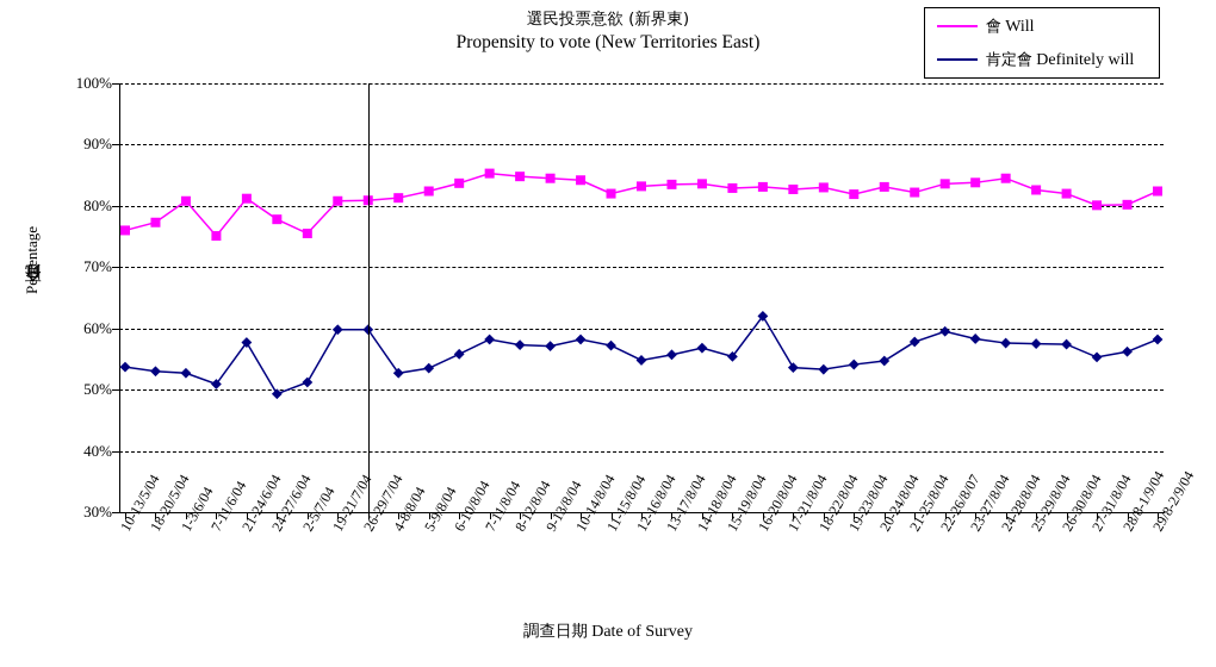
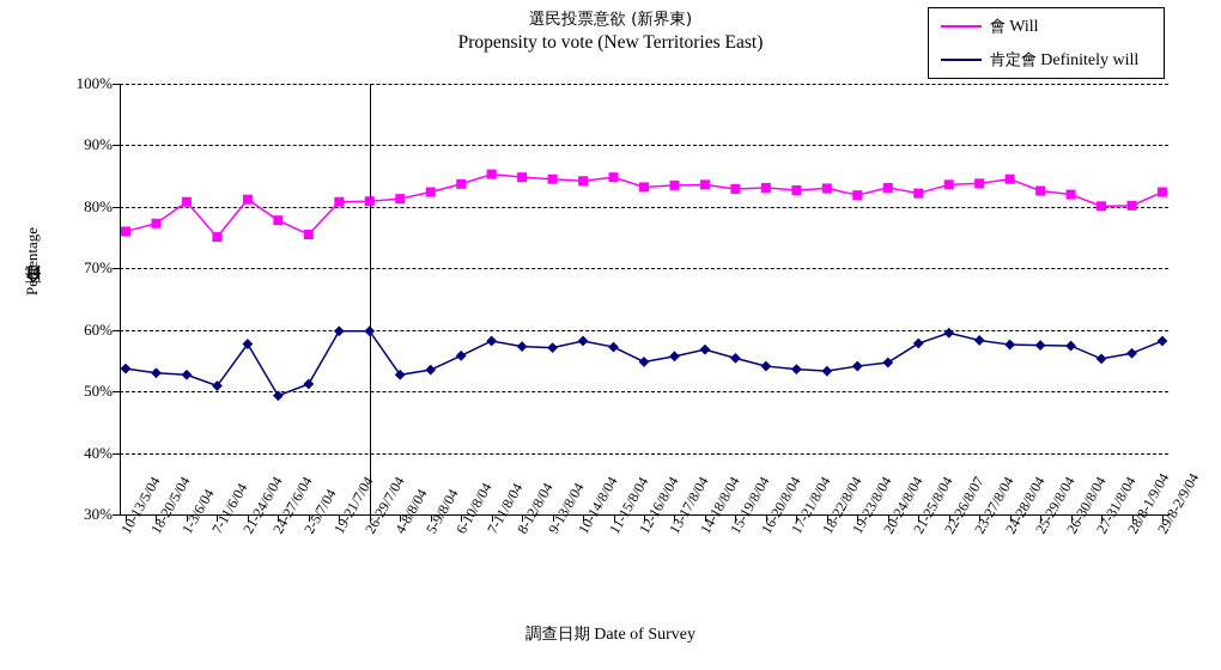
會 Will/11-15/8/04: 82% -> 85%
肯定會 Definitely will/16-20/8/04: 62% -> 54%
